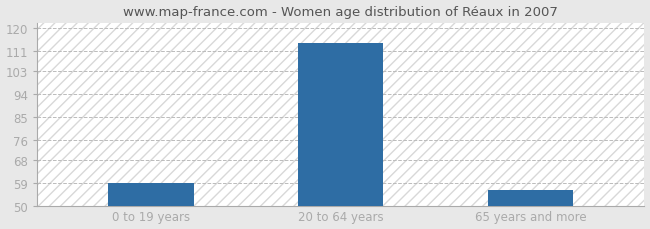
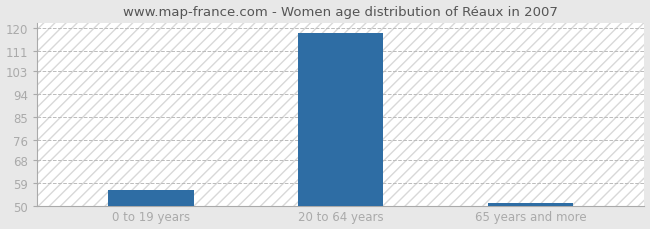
0 to 19 years: 59 -> 56
20 to 64 years: 114 -> 118
65 years and more: 56 -> 51
